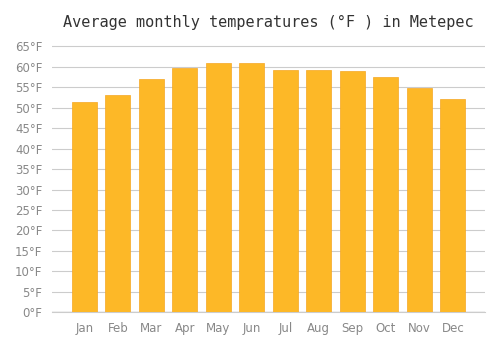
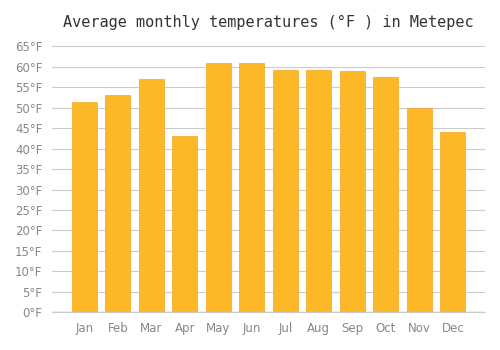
Apr: 59.7°F -> 43.0°F
Nov: 54.9°F -> 50.0°F
Dec: 52.2°F -> 44.0°F
